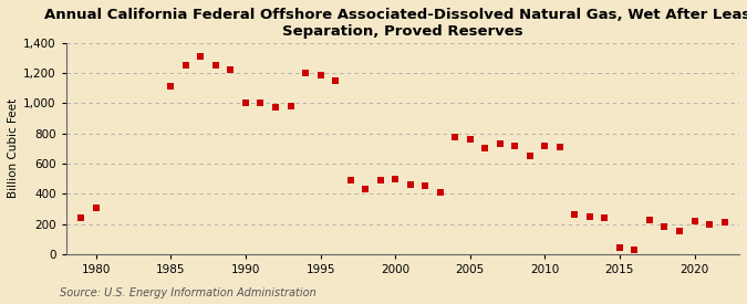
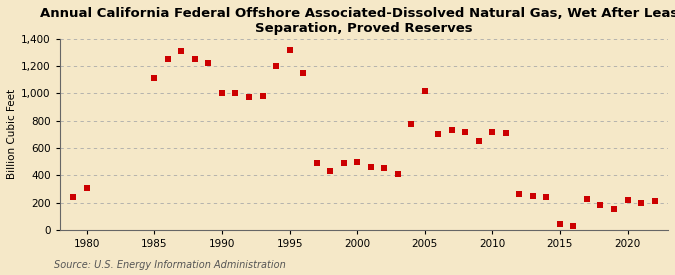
1995: 1,190 -> 1,320
2005: 760 -> 1,020
